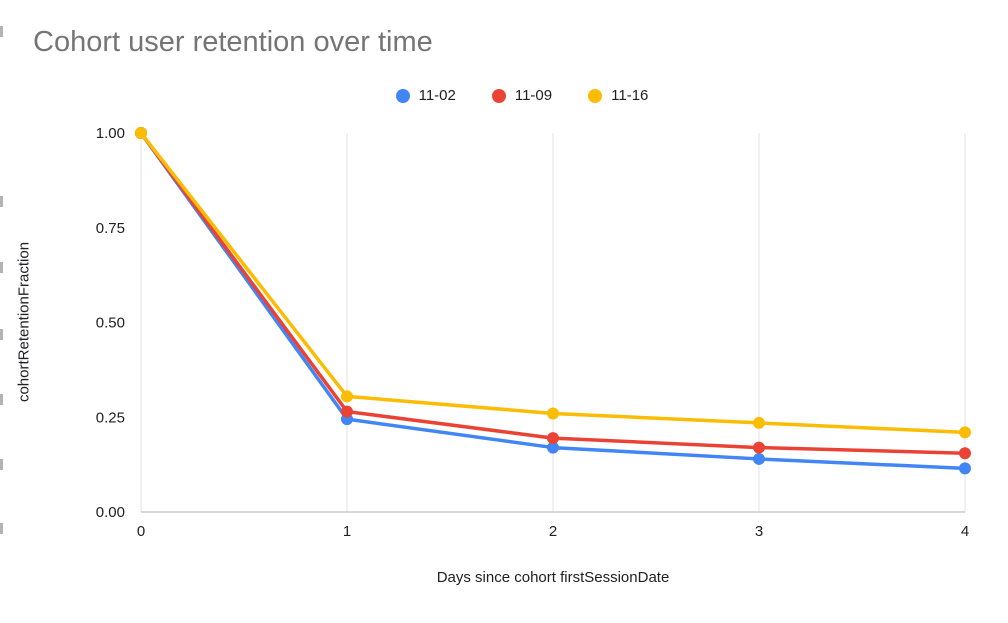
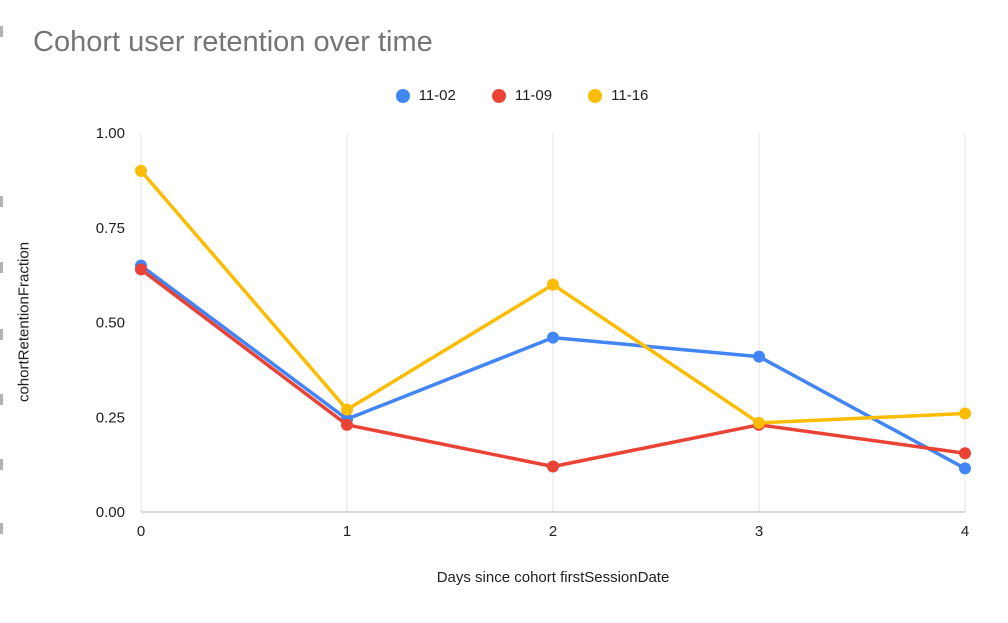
11-02/0: 1.00 -> 0.65
11-09/0: 1.00 -> 0.64
11-16/0: 1.00 -> 0.90
11-09/1: 0.27 -> 0.23
11-16/1: 0.30 -> 0.27
11-02/2: 0.17 -> 0.46
11-09/2: 0.20 -> 0.12
11-16/2: 0.26 -> 0.60
11-02/3: 0.14 -> 0.41
11-09/3: 0.17 -> 0.23
11-16/4: 0.21 -> 0.26
